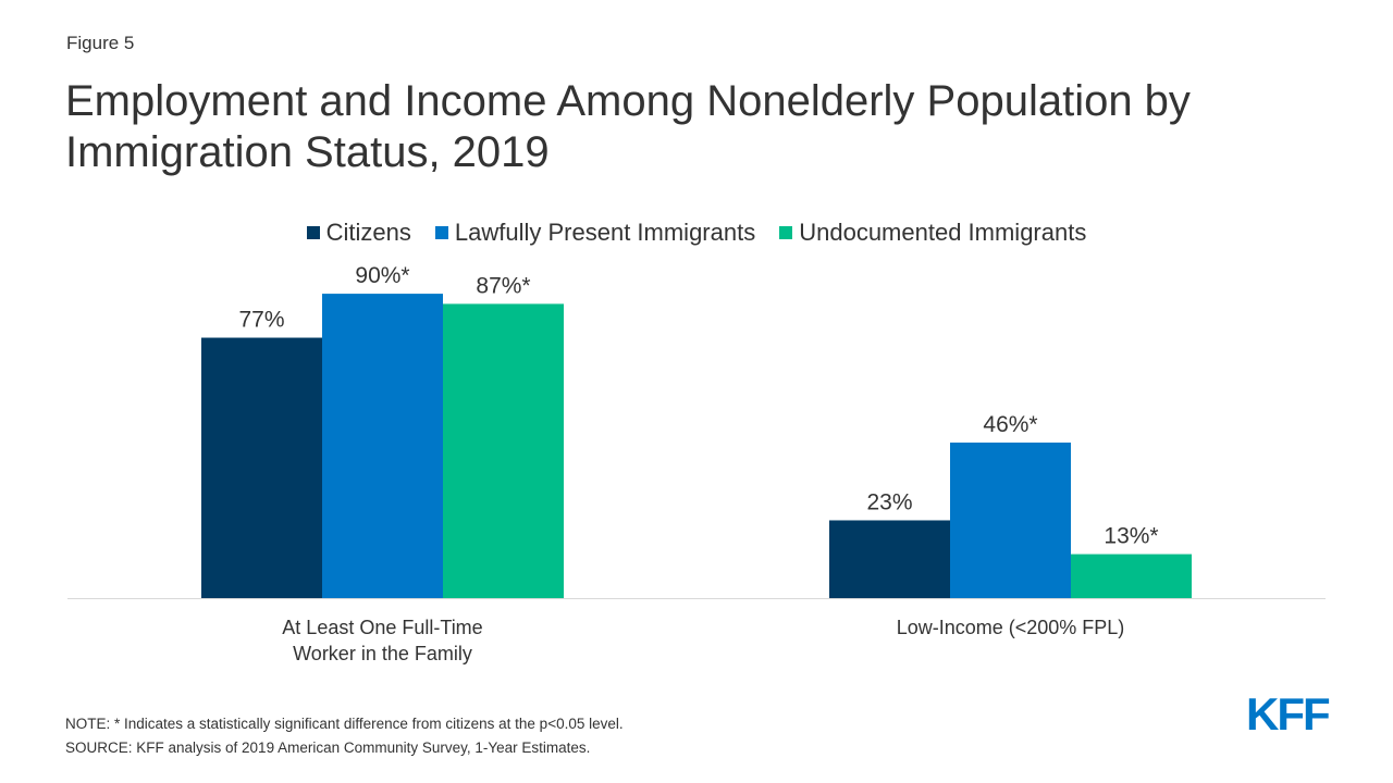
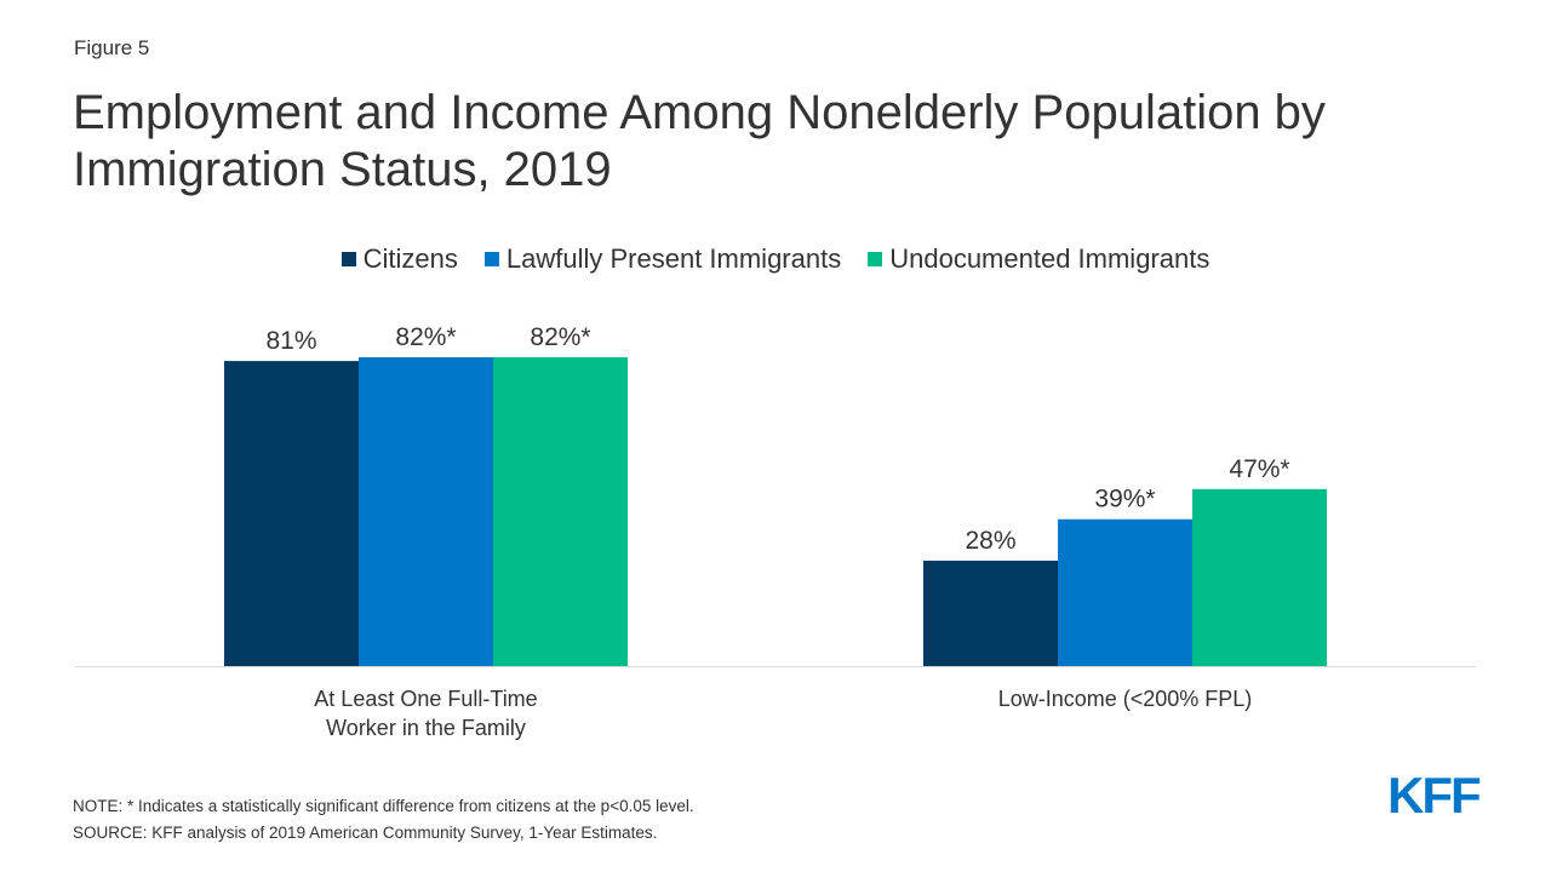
Citizens/At Least One Full-Time Worker in the Family: 77% -> 81%
Lawfully Present Immigrants/At Least One Full-Time Worker in the Family: 90 -> 82
Undocumented Immigrants/At Least One Full-Time Worker in the Family: 87 -> 82
Citizens/Low-Income (<200% FPL): 23% -> 28%
Lawfully Present Immigrants/Low-Income (<200% FPL): 46 -> 39
Undocumented Immigrants/Low-Income (<200% FPL): 13 -> 47
